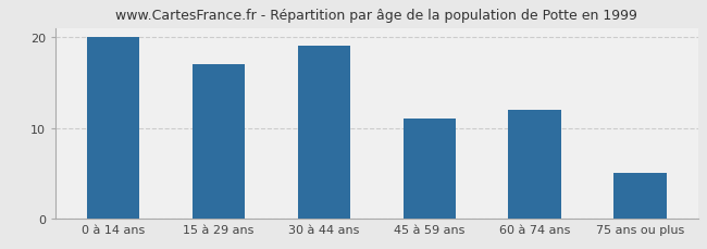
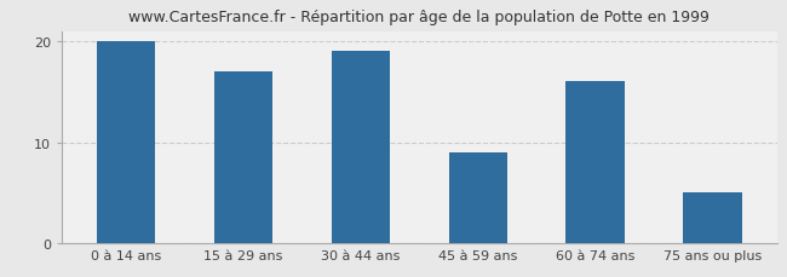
45 à 59 ans: 11 -> 9
60 à 74 ans: 12 -> 16
